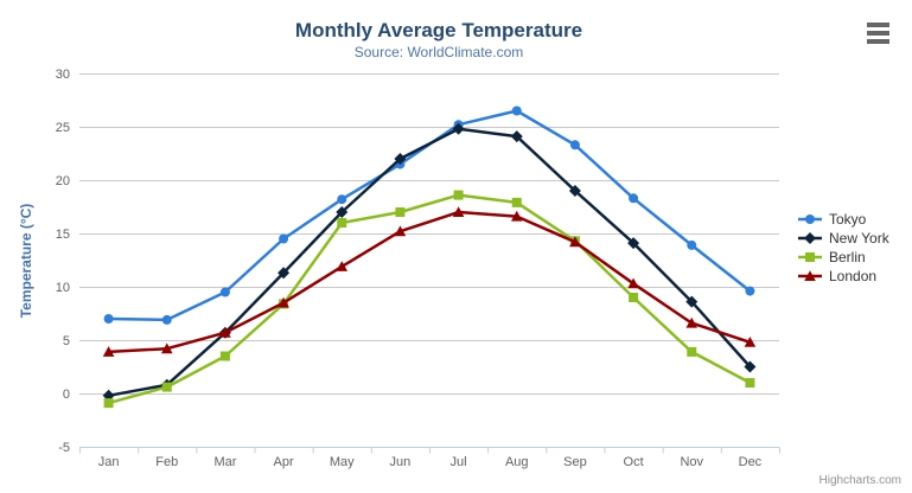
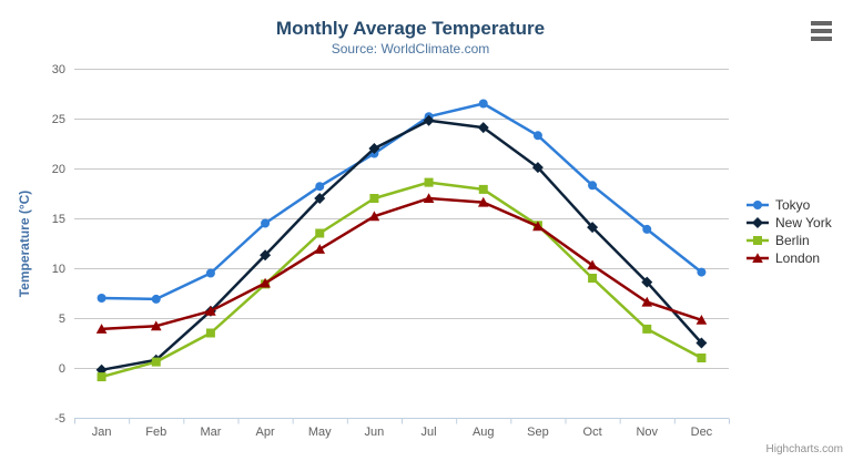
Berlin/May: 16 -> 14
New York/Sep: 19 -> 20
